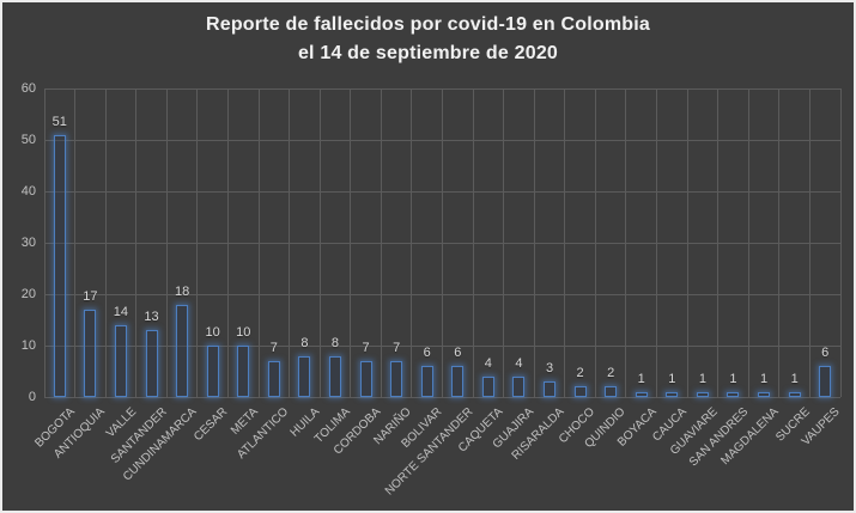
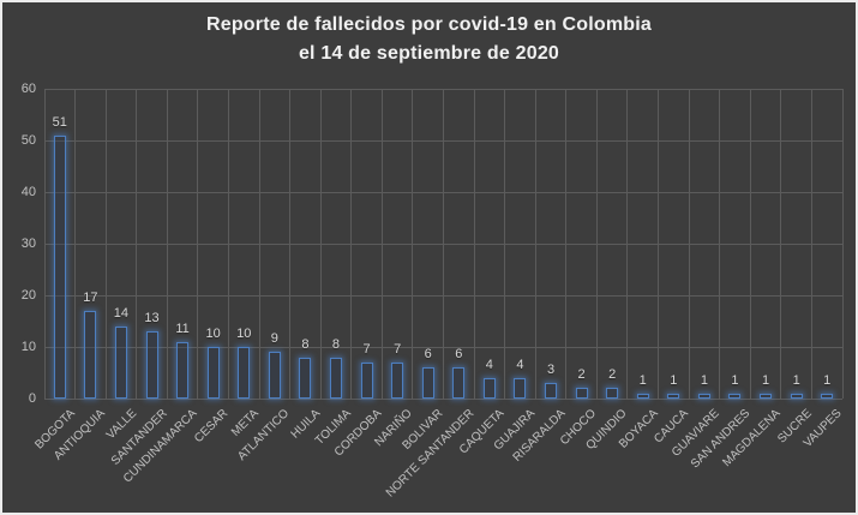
CUNDINAMARCA: 18 -> 11
ATLANTICO: 7 -> 9
VAUPES: 6 -> 1
